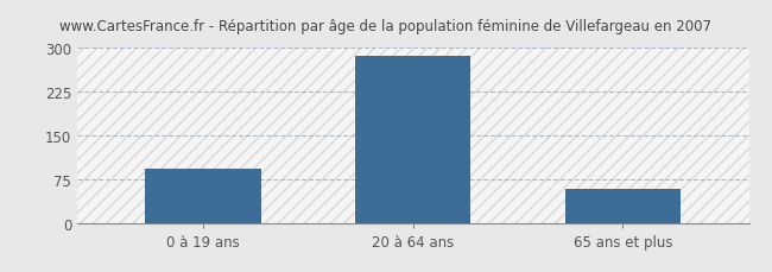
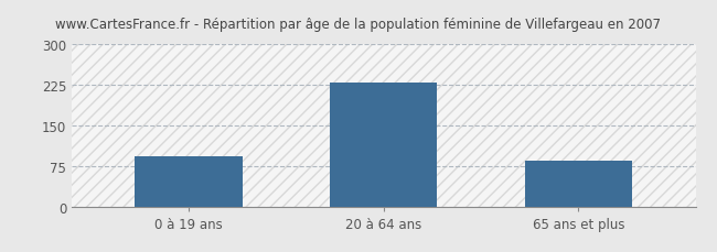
20 à 64 ans: 287 -> 230
65 ans et plus: 58 -> 85
